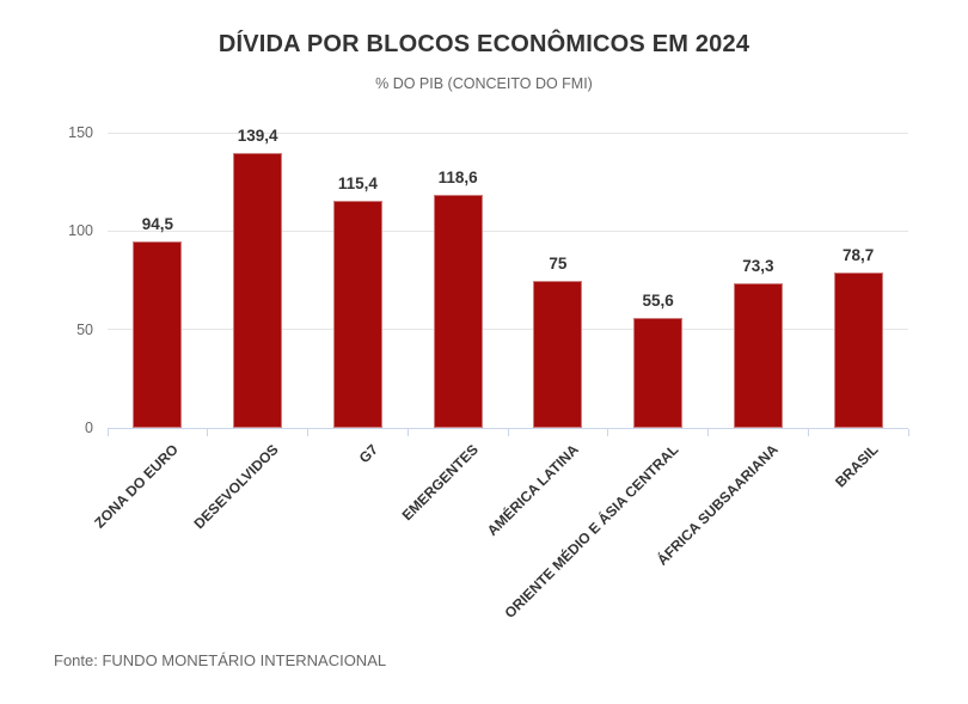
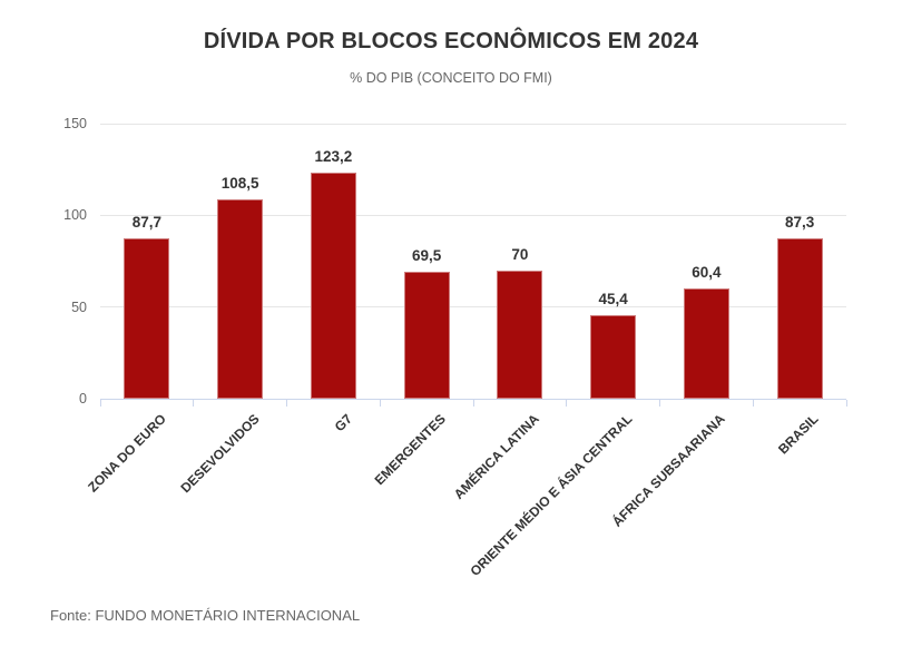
ZONA DO EURO: 94,5 -> 87,7
DESEVOLVIDOS: 139,4 -> 108,5
G7: 115,4 -> 123,2
EMERGENTES: 118,6 -> 69,5
AMÉRICA LATINA: 75 -> 70
ORIENTE MÉDIO E ÁSIA CENTRAL: 55,6 -> 45,4
ÁFRICA SUBSAARIANA: 73,3 -> 60,4
BRASIL: 78,7 -> 87,3
